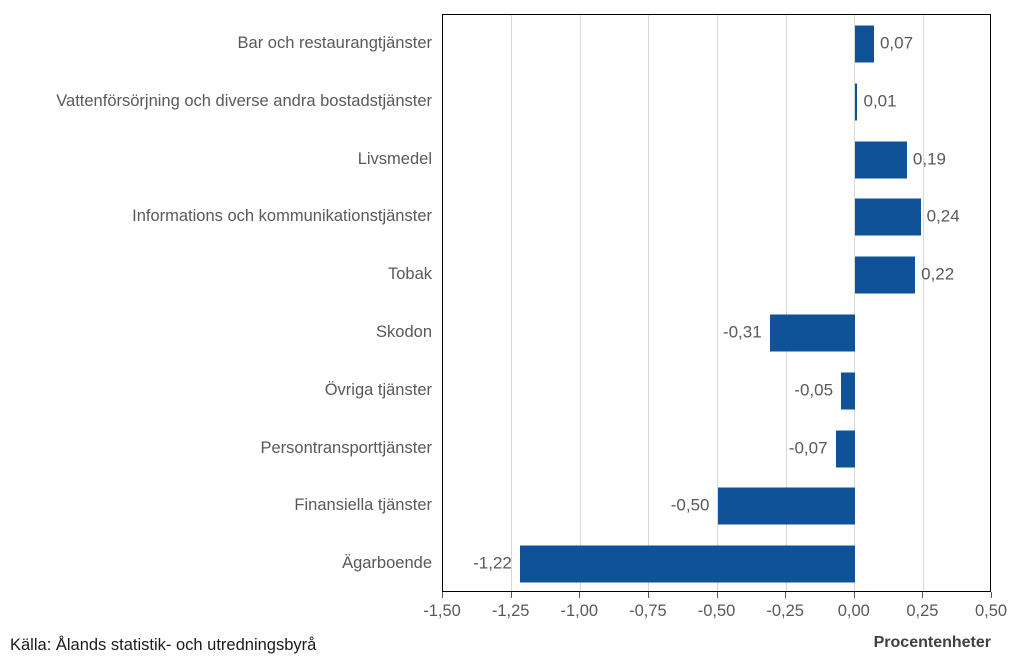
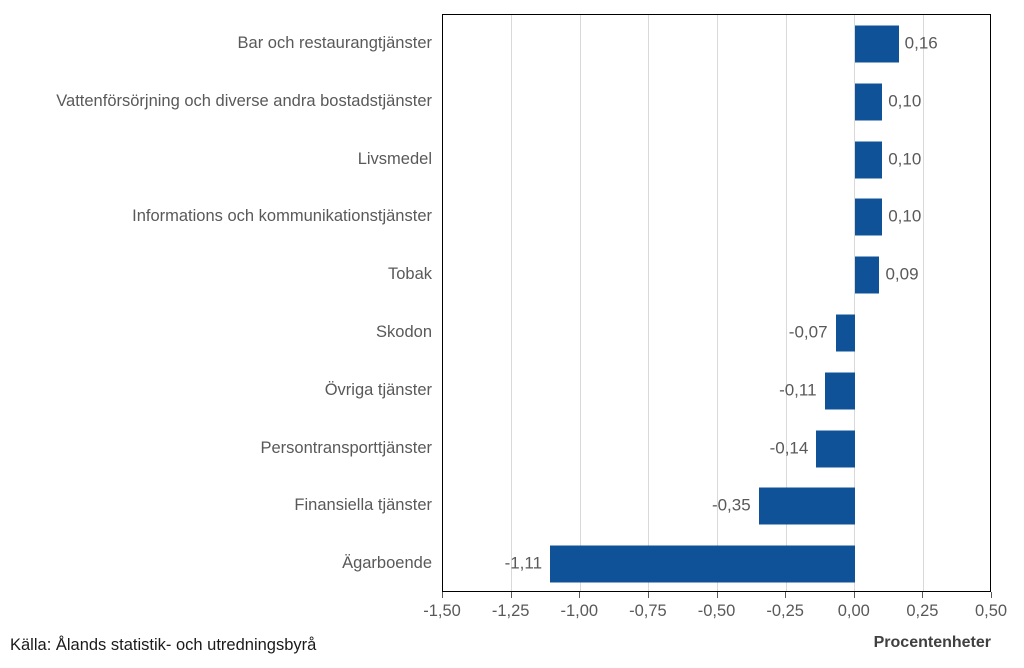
Bar och restaurangtjänster: 0,07 -> 0,16
Vattenförsörjning och diverse andra bostadstjänster: 0,01 -> 0,10
Livsmedel: 0,19 -> 0,10
Informations och kommunikationstjänster: 0,24 -> 0,10
Tobak: 0,22 -> 0,09
Skodon: -0,31 -> -0,07
Övriga tjänster: -0,05 -> -0,11
Persontransporttjänster: -0,07 -> -0,14
Finansiella tjänster: -0,50 -> -0,35
Ägarboende: -1,22 -> -1,11
